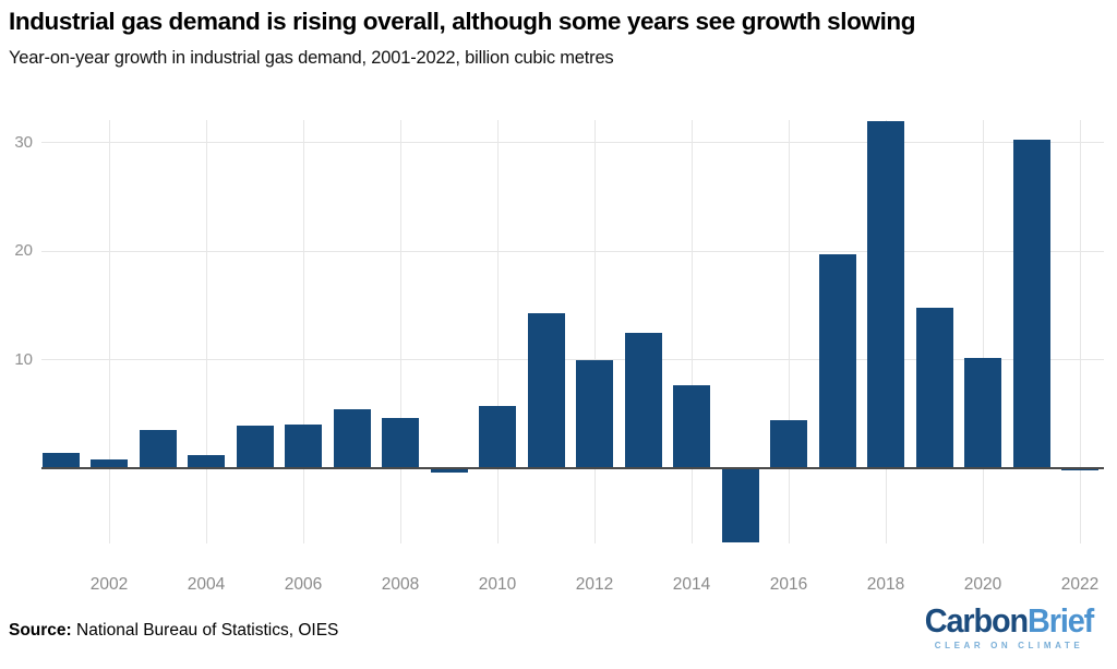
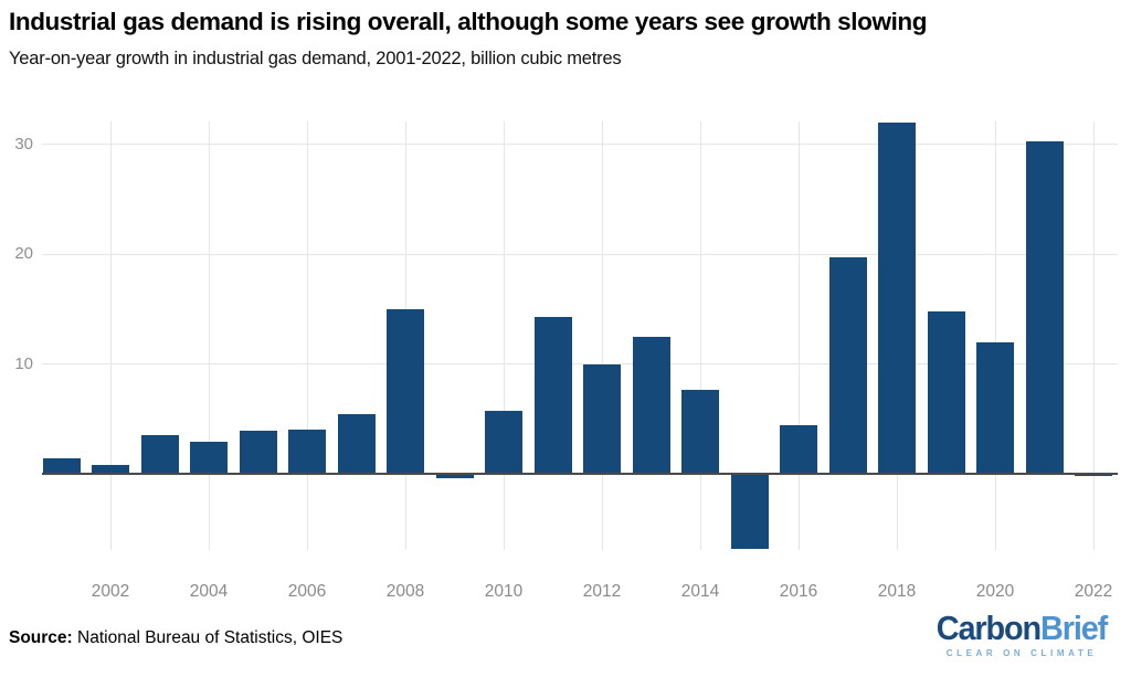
2004: 1 -> 3
2008: 5 -> 15
2020: 10 -> 12
